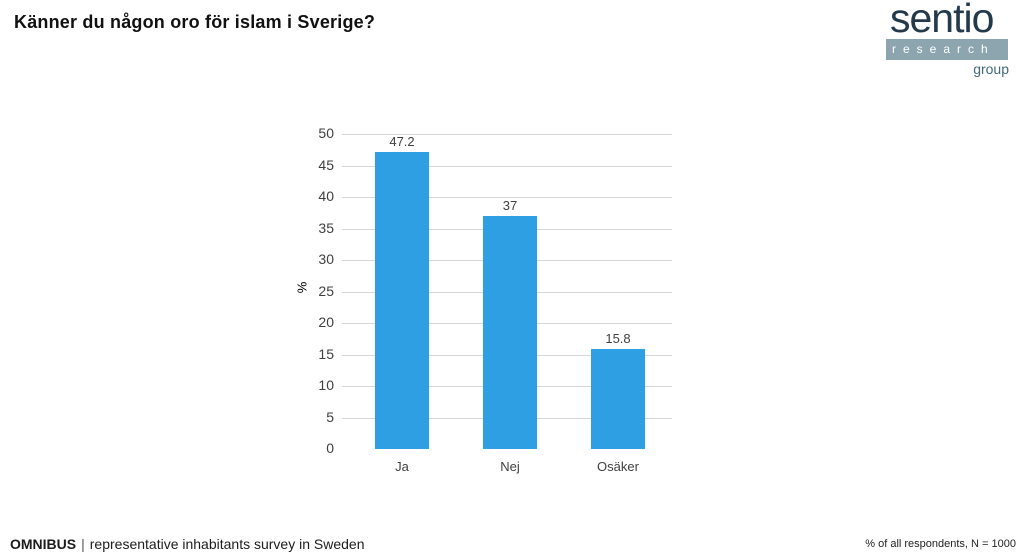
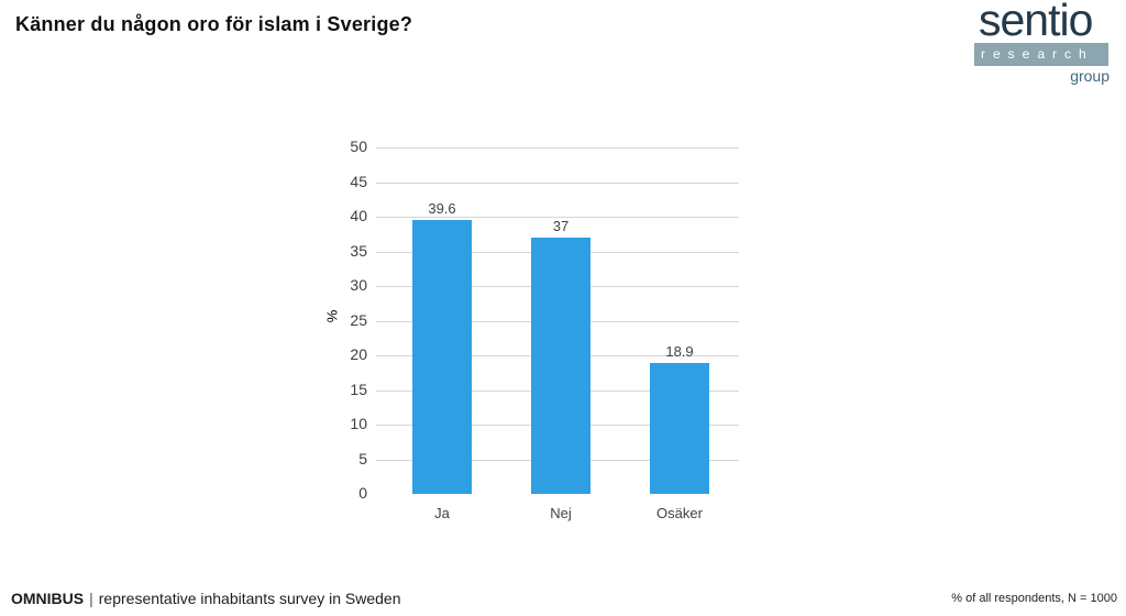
Ja: 47.2 -> 39.6
Osäker: 15.8 -> 18.9
